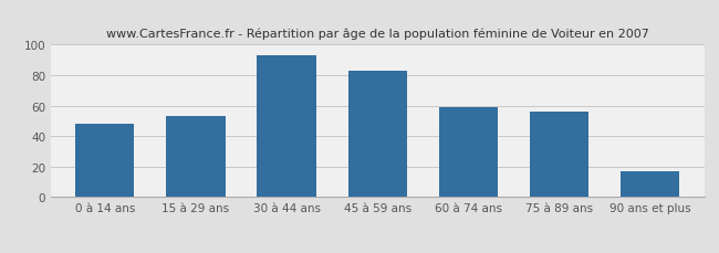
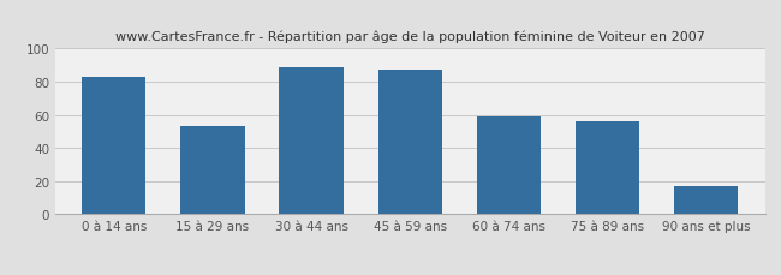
0 à 14 ans: 48 -> 83
30 à 44 ans: 93 -> 89
45 à 59 ans: 83 -> 87
